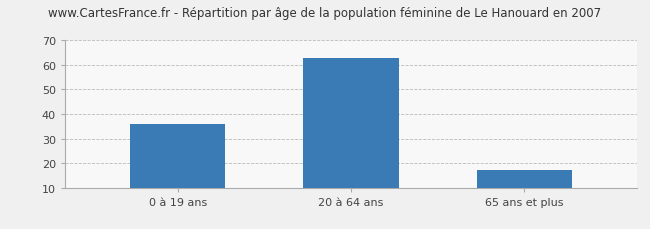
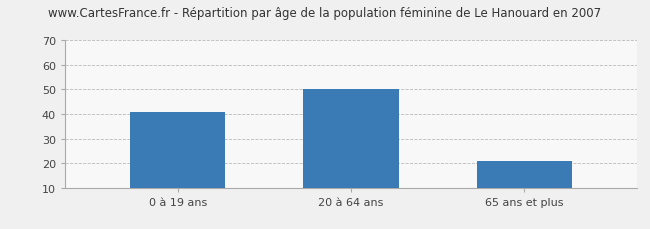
0 à 19 ans: 36 -> 41
20 à 64 ans: 63 -> 50
65 ans et plus: 17 -> 21
